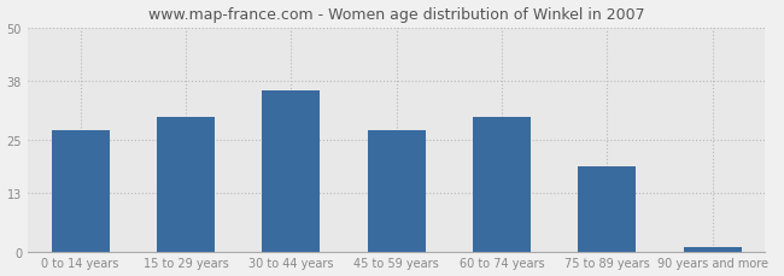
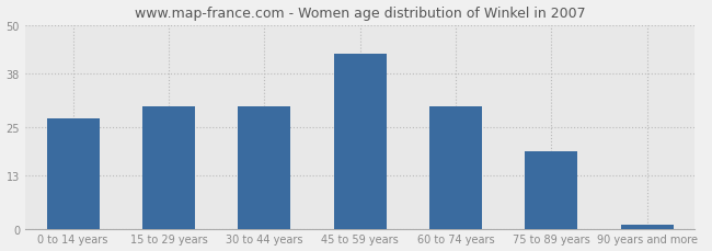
30 to 44 years: 36 -> 30
45 to 59 years: 27 -> 43
